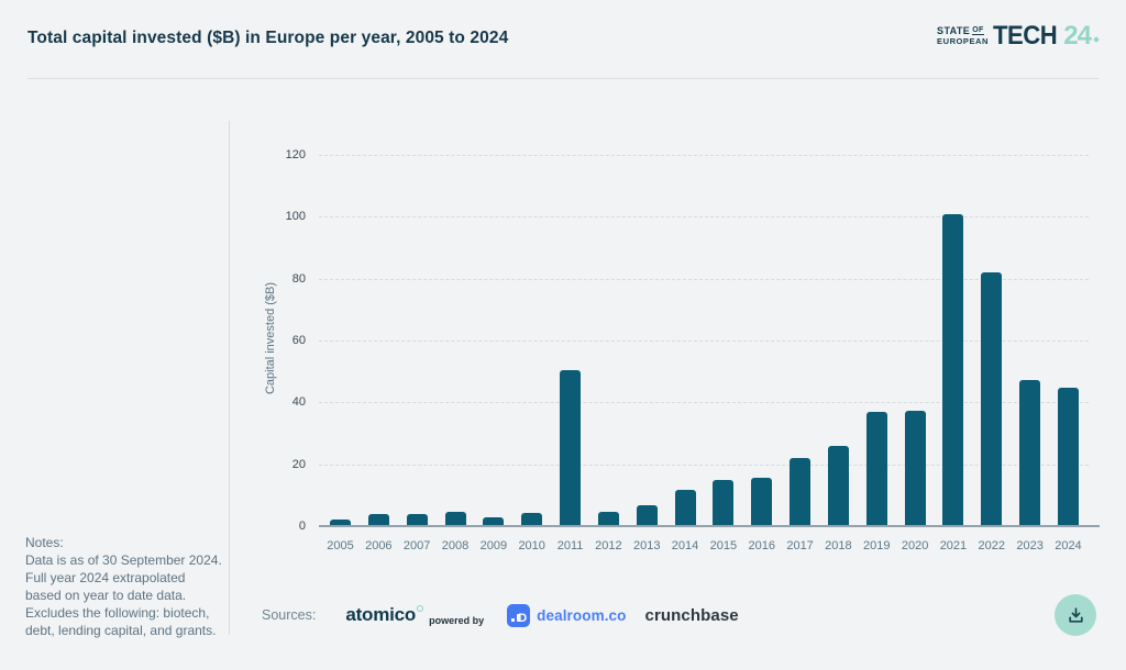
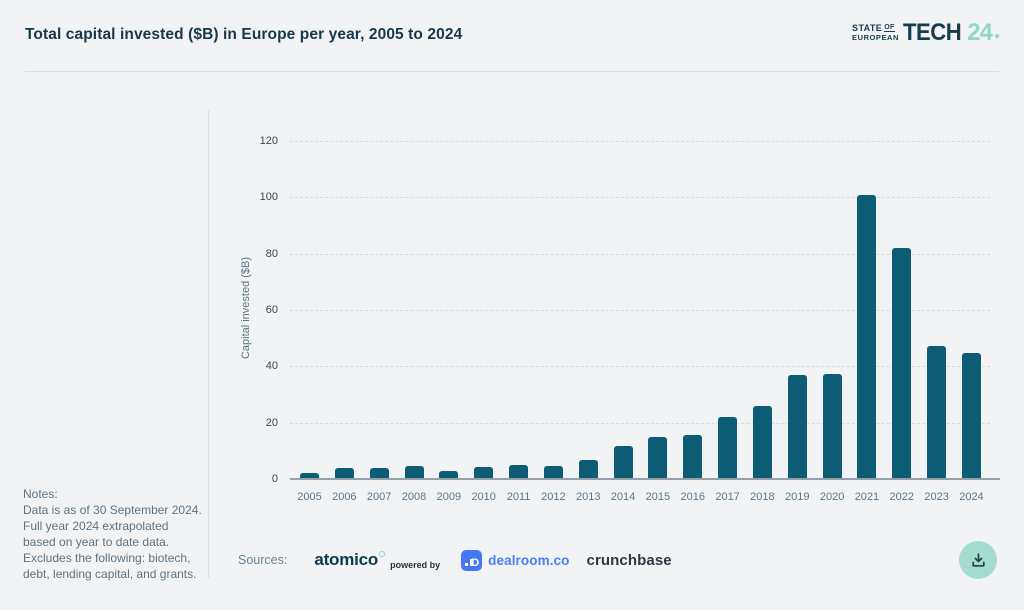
2011: 50 -> 5
